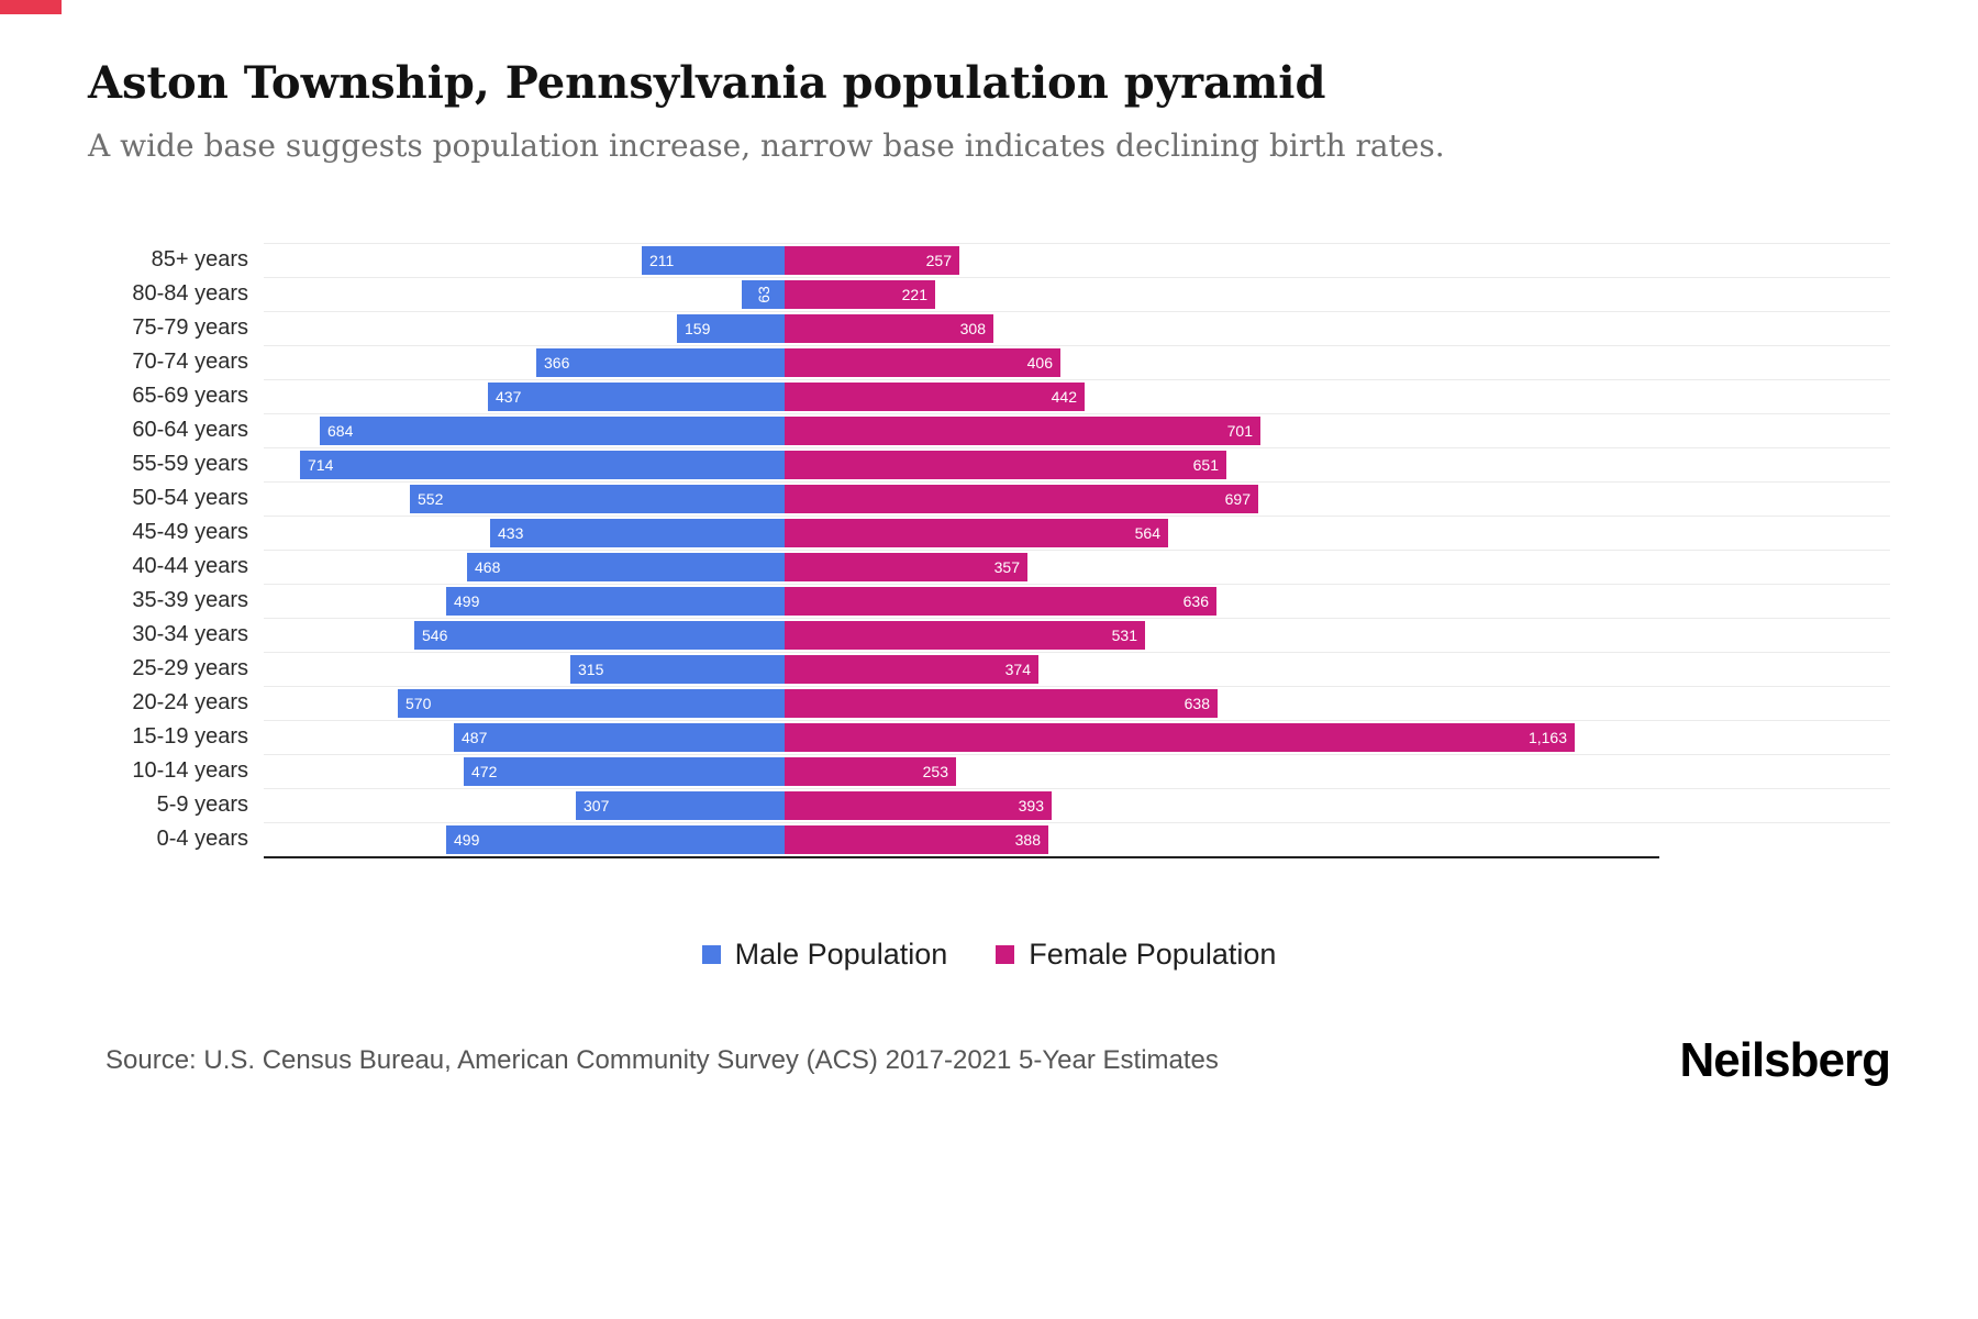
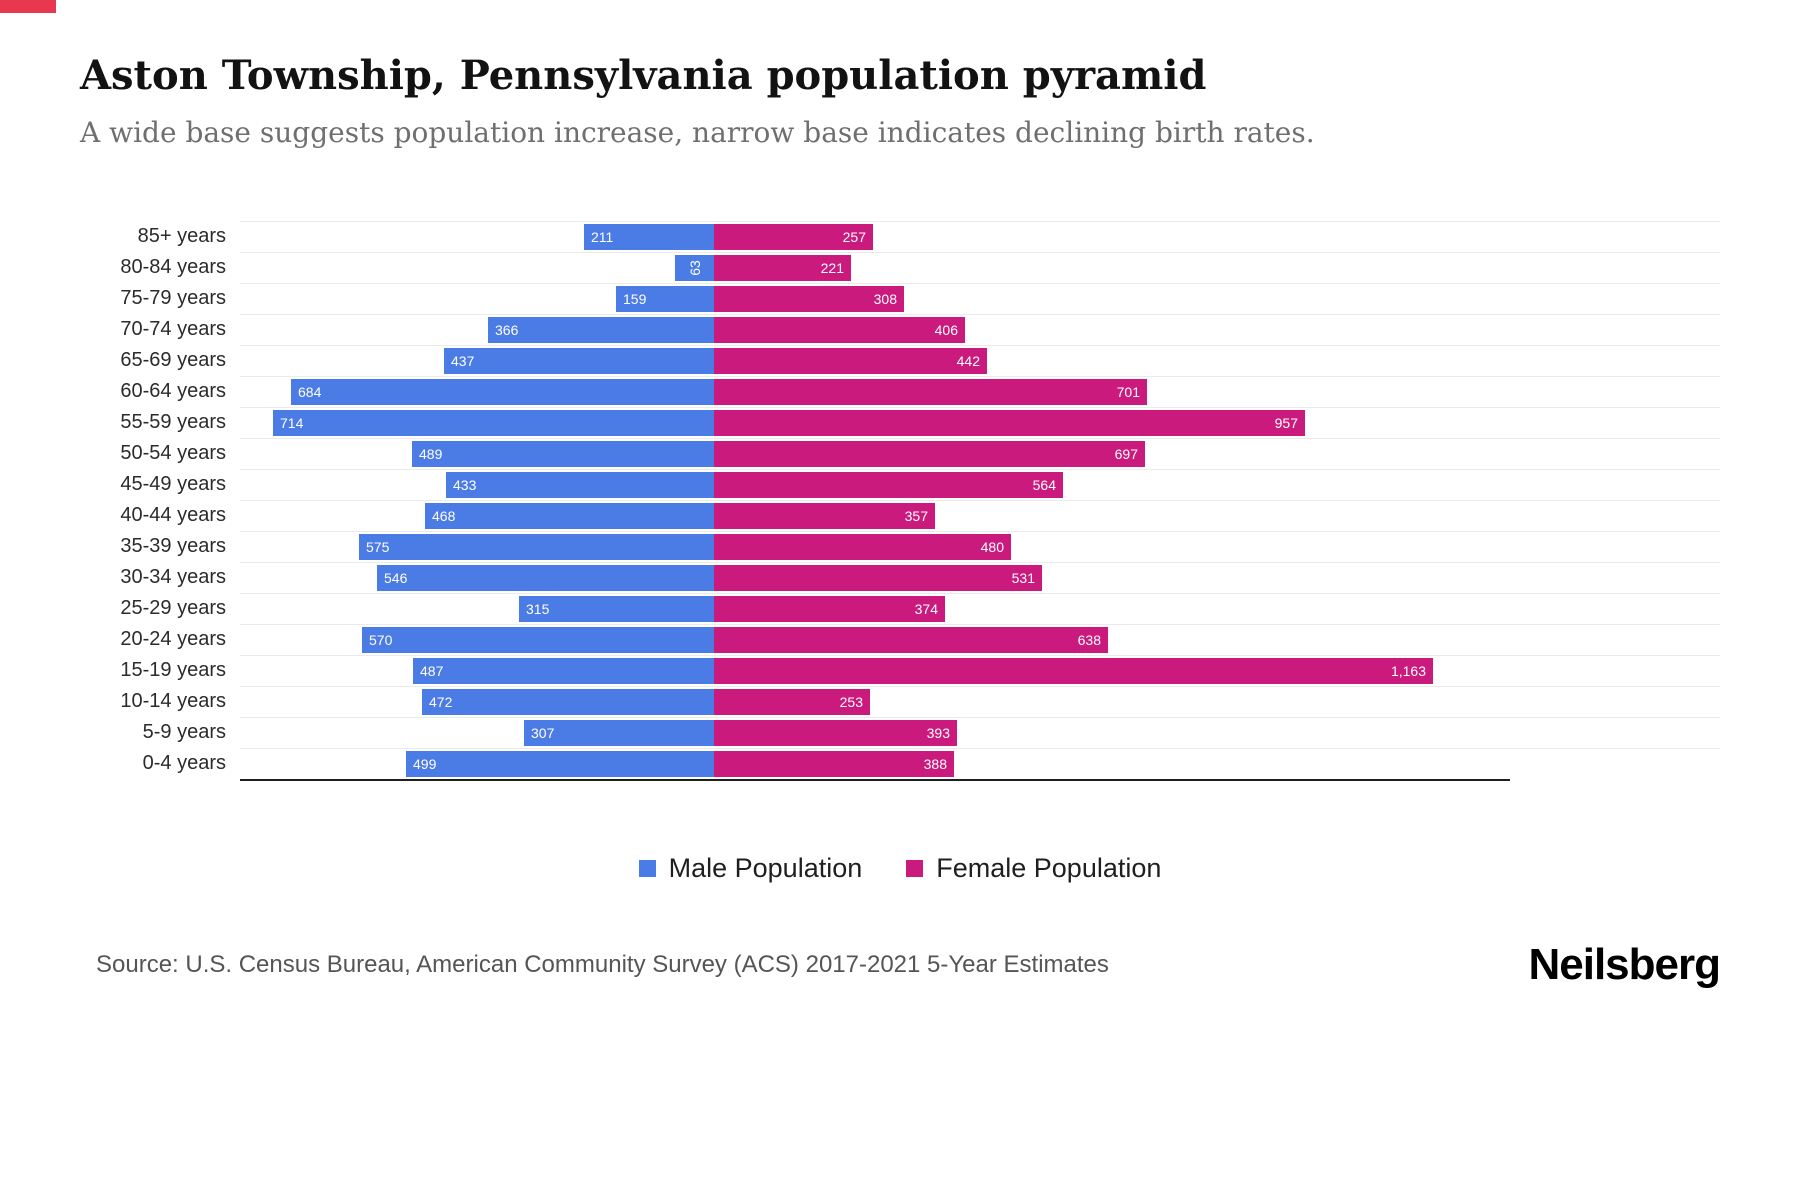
Female Population/55-59 years: 651 -> 957
Male Population/50-54 years: 552 -> 489
Male Population/35-39 years: 499 -> 575
Female Population/35-39 years: 636 -> 480
